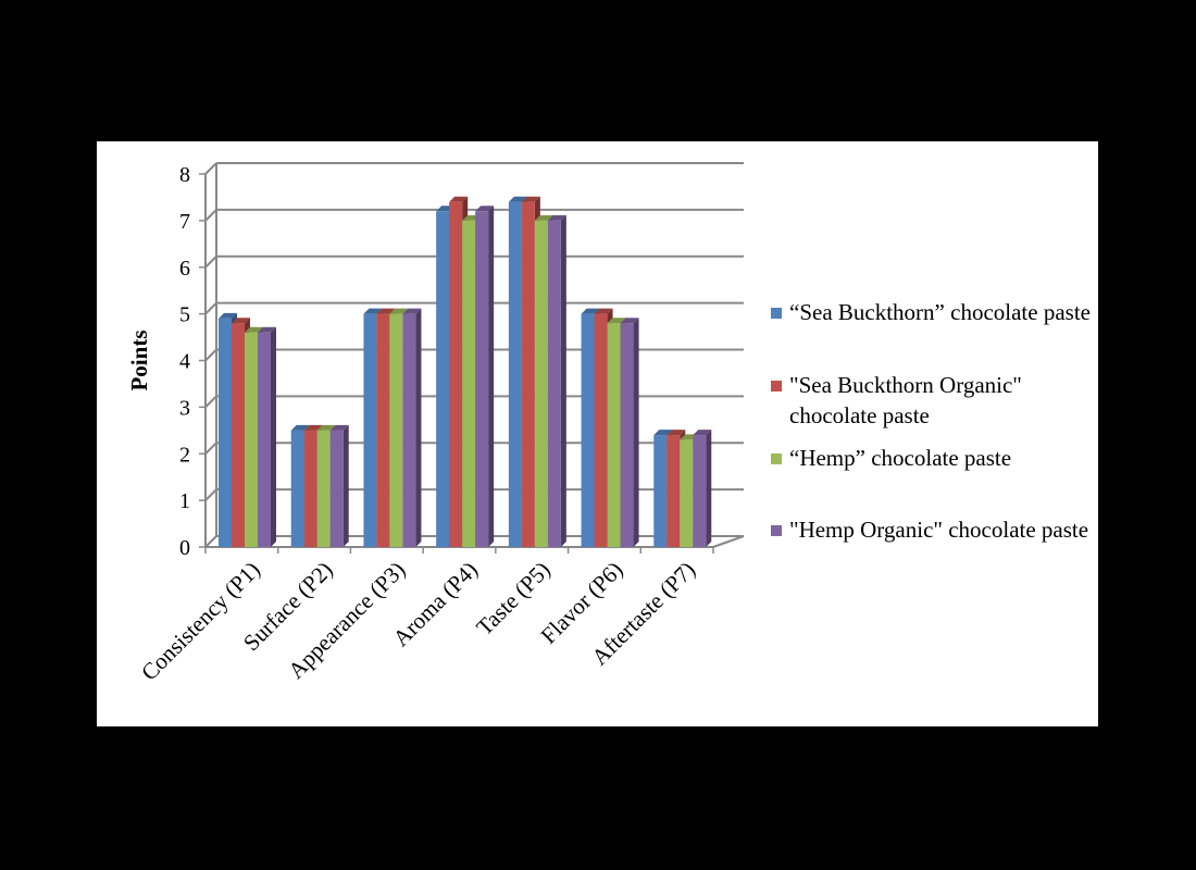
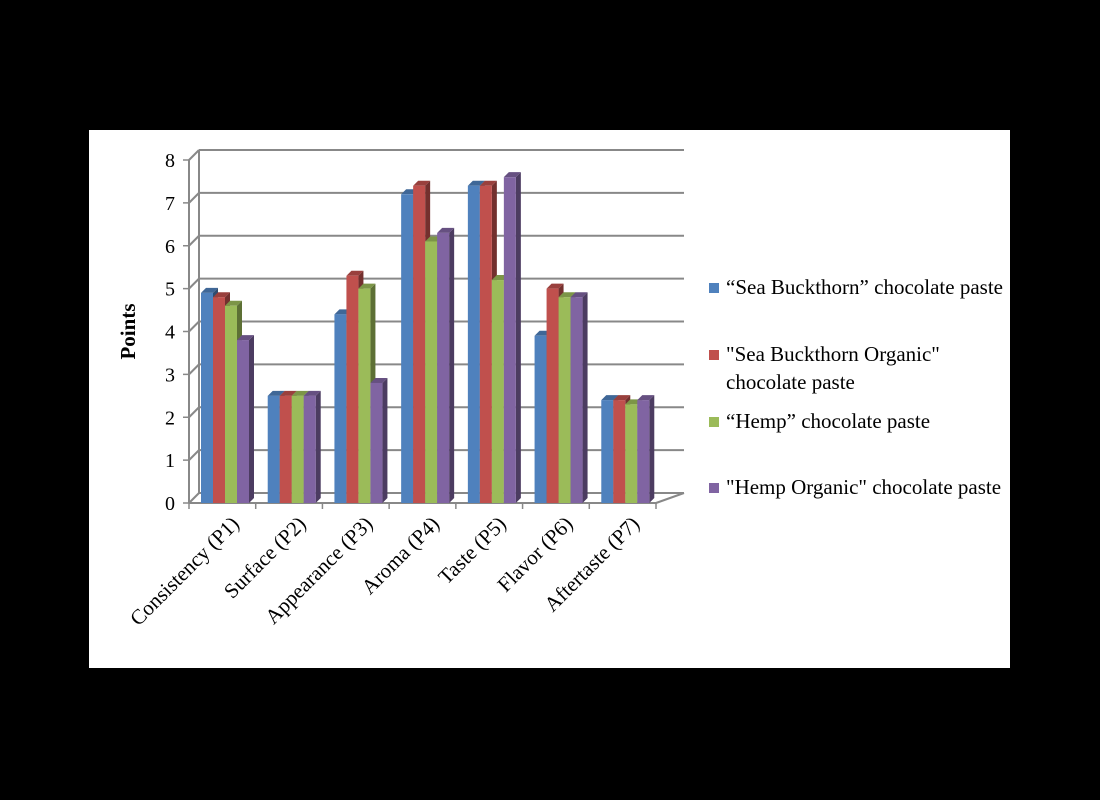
"Hemp Organic" chocolate paste/Consistency (P1): 4.6 -> 3.8
“Sea Buckthorn” chocolate paste/Appearance (P3): 5.0 -> 4.4
"Sea Buckthorn Organic" chocolate paste/Appearance (P3): 5.0 -> 5.3
"Hemp Organic" chocolate paste/Appearance (P3): 5.0 -> 2.8
“Hemp” chocolate paste/Aroma (P4): 7.0 -> 6.1
"Hemp Organic" chocolate paste/Aroma (P4): 7.2 -> 6.3
“Hemp” chocolate paste/Taste (P5): 7.0 -> 5.2
"Hemp Organic" chocolate paste/Taste (P5): 7.0 -> 7.6
“Sea Buckthorn” chocolate paste/Flavor (P6): 5.0 -> 3.9
